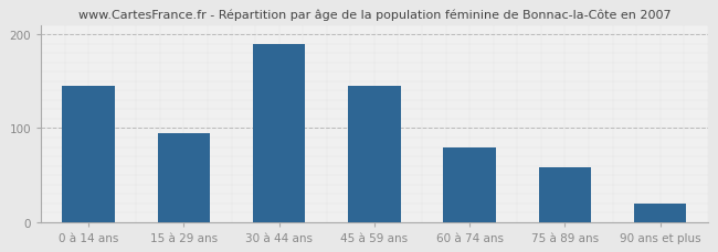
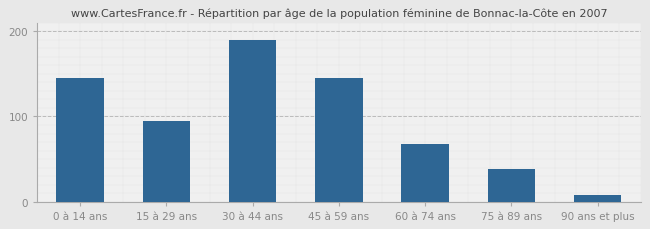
60 à 74 ans: 80 -> 68
75 à 89 ans: 58 -> 38
90 ans et plus: 20 -> 8
